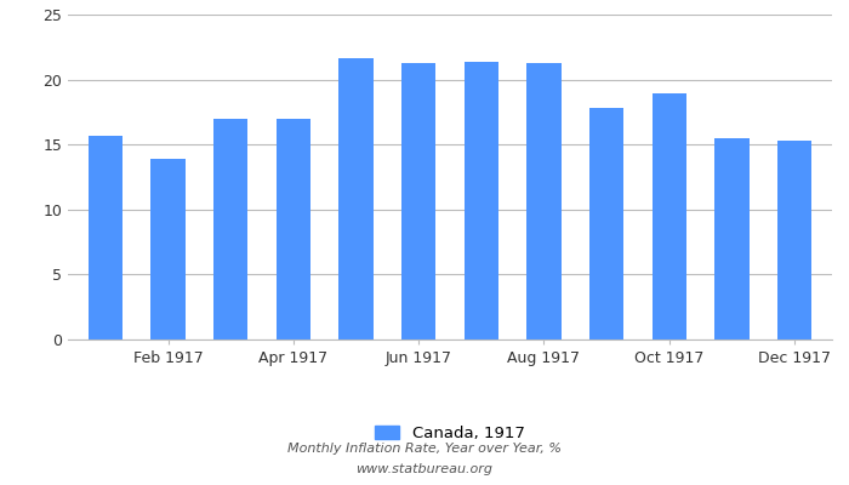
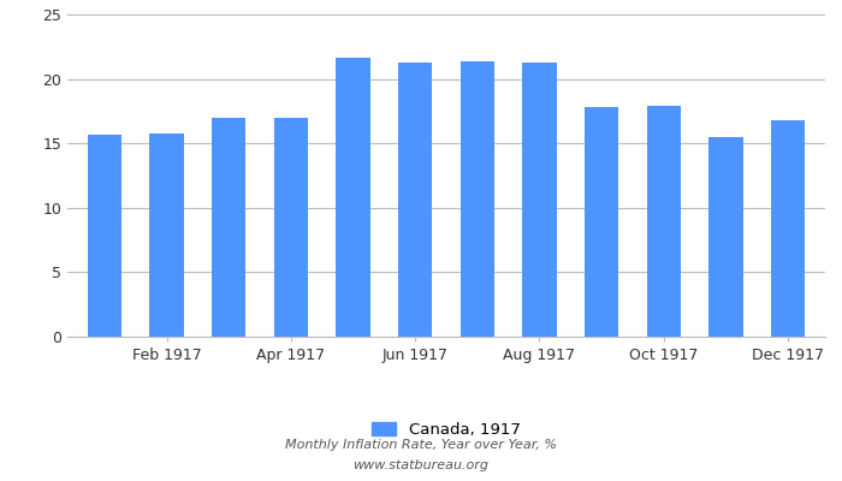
Feb 1917: 13.9 -> 15.8
Oct 1917: 18.9 -> 17.9
Dec 1917: 15.3 -> 16.8
